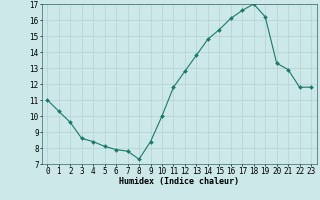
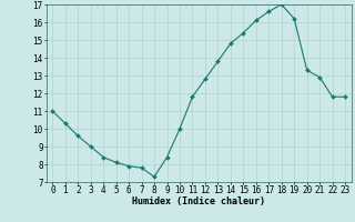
3: 8.6 -> 9.0
